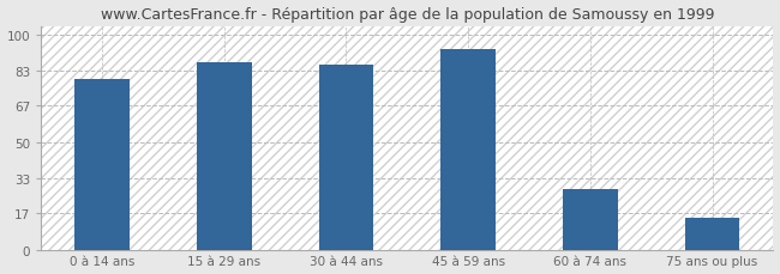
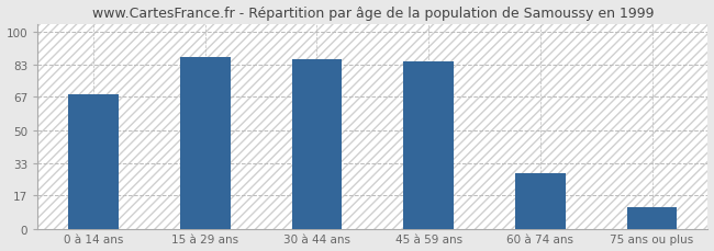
0 à 14 ans: 79 -> 68
45 à 59 ans: 93 -> 85
75 ans ou plus: 15 -> 11
